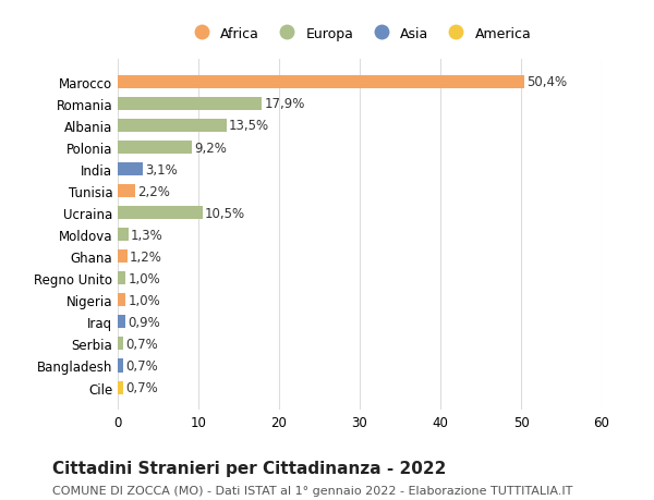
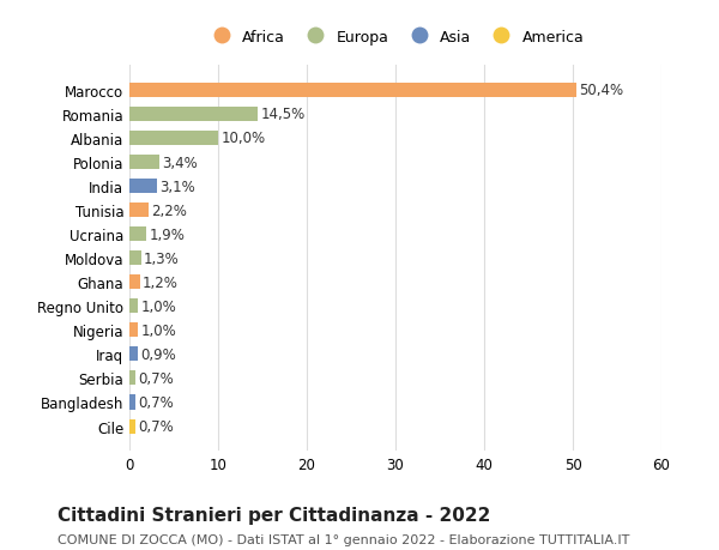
Romania: 17,9% -> 14,5%
Albania: 13,5% -> 10,0%
Polonia: 9,2% -> 3,4%
Ucraina: 10,5% -> 1,9%
